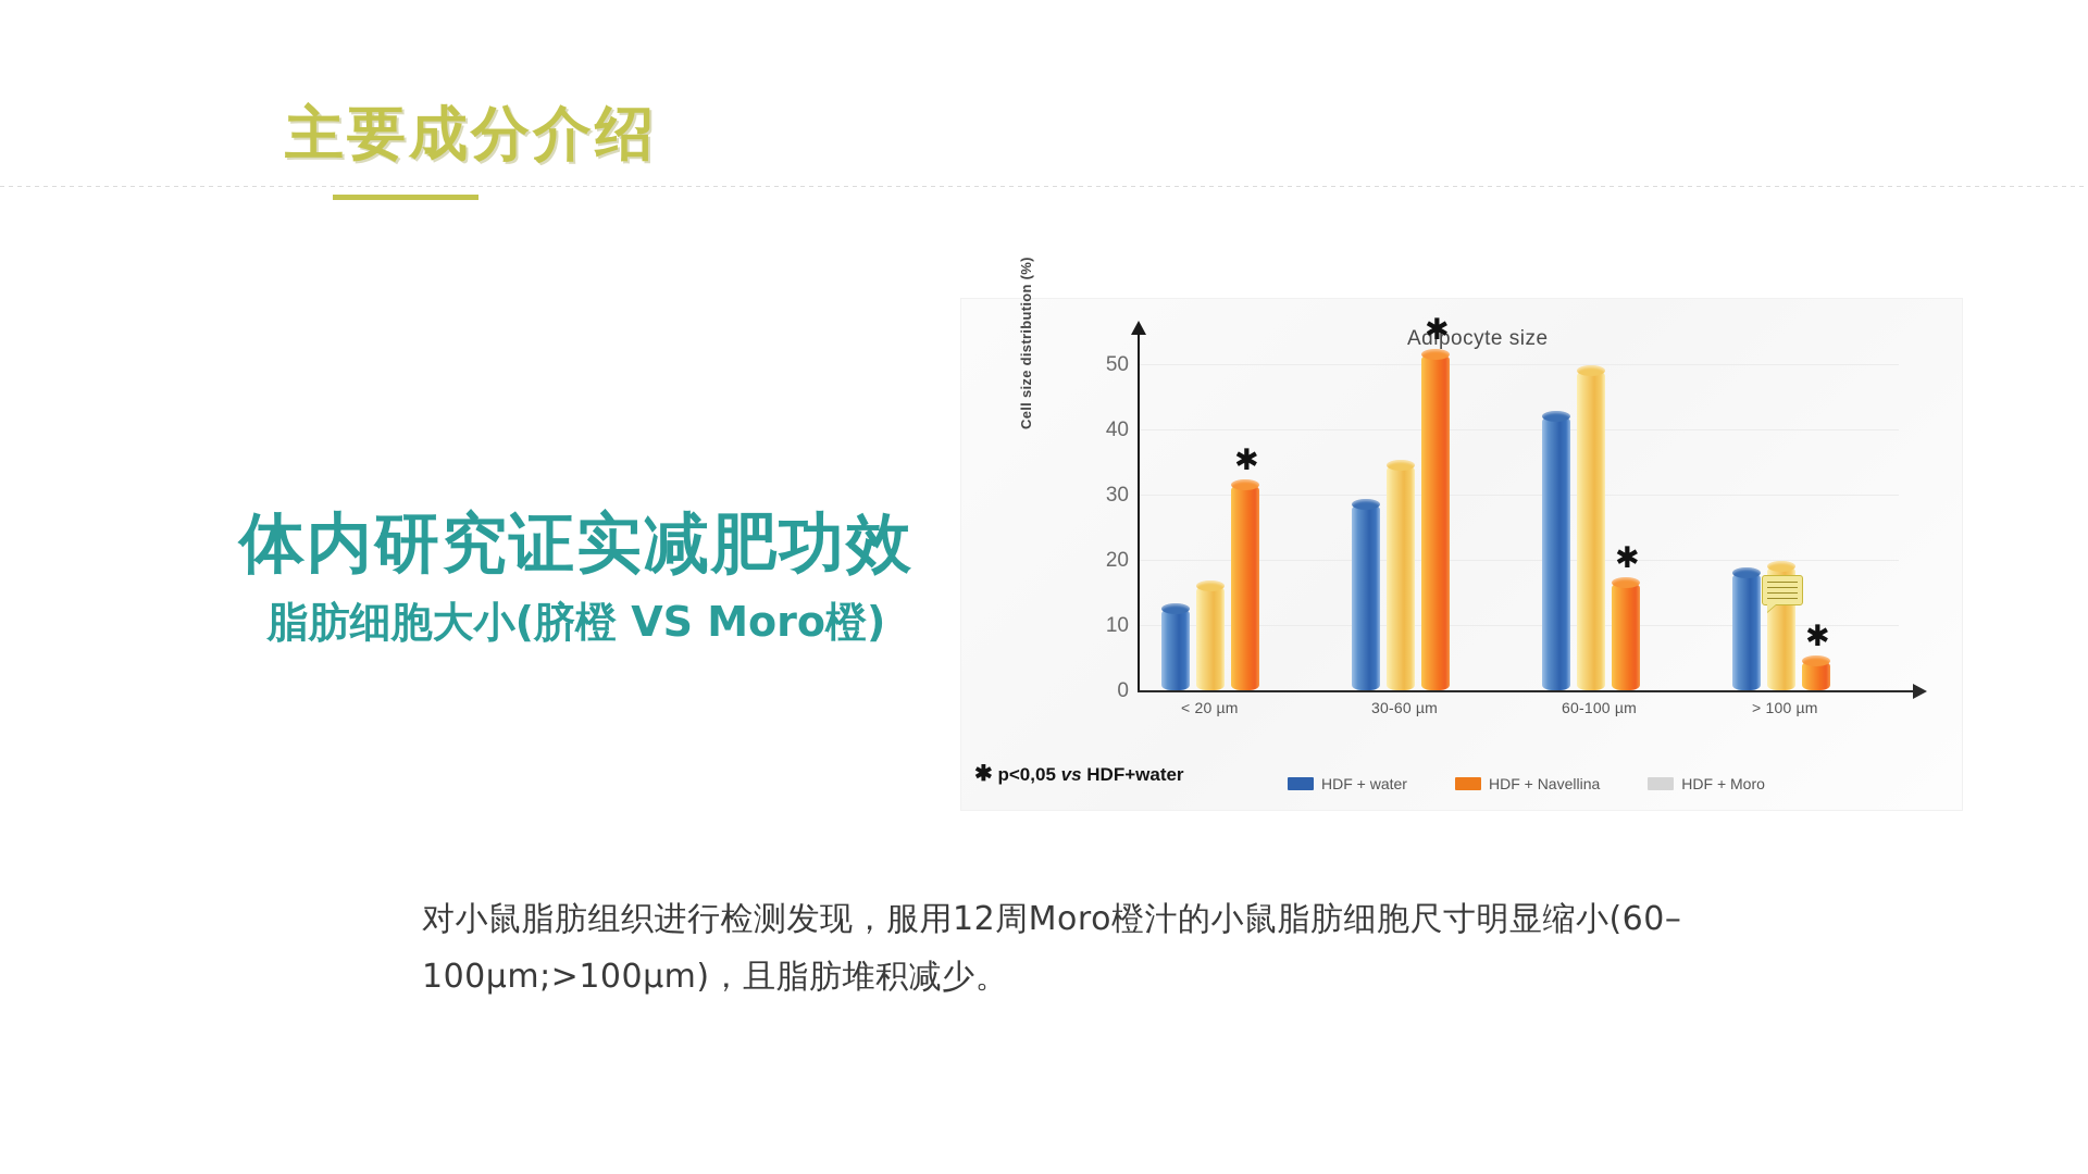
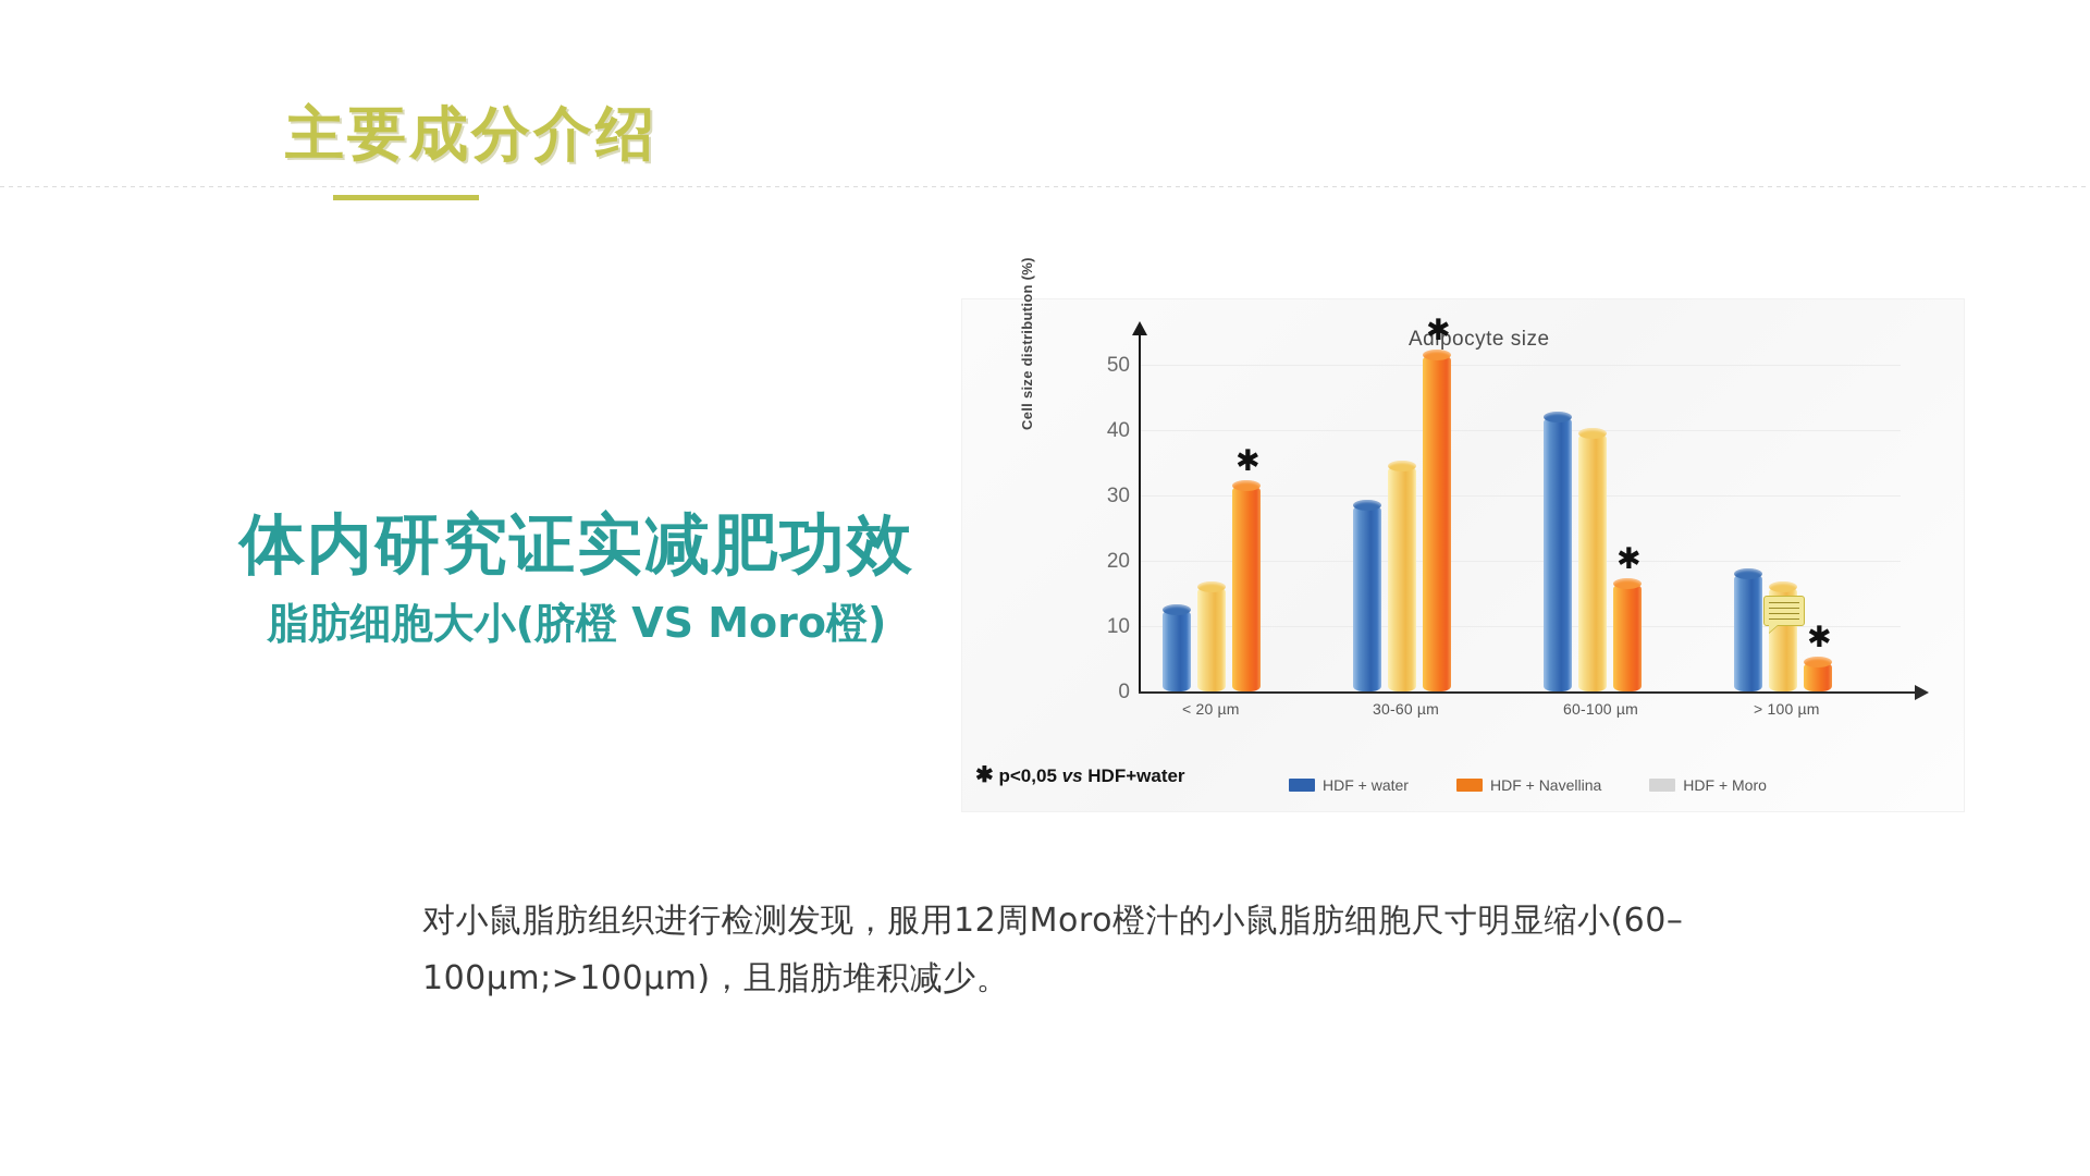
HDF + Navellina/60-100 µm: 49 -> 40
HDF + Navellina/> 100 µm: 19 -> 16
